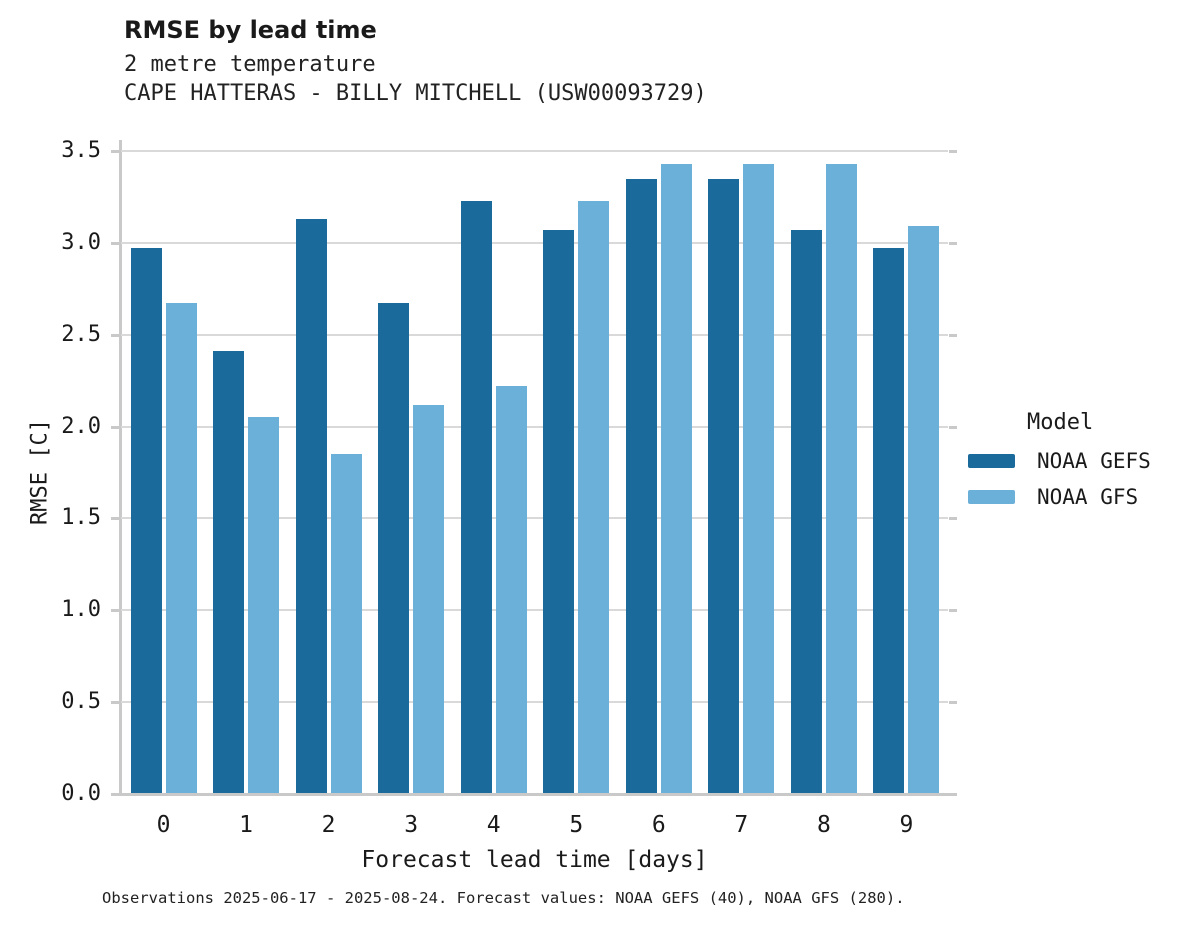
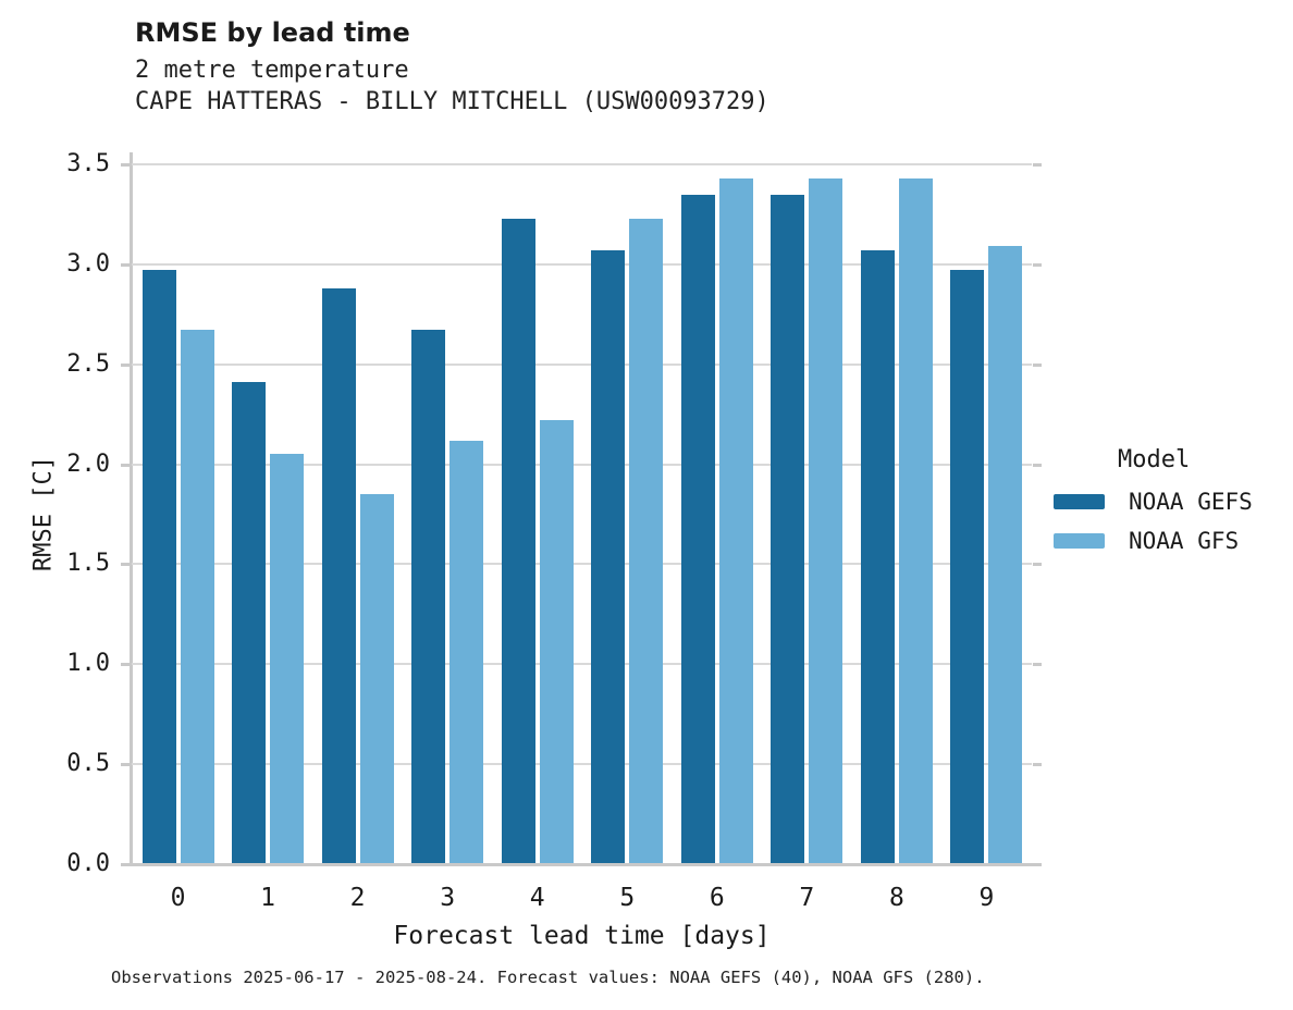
NOAA GEFS/2: 3.13 -> 2.88
